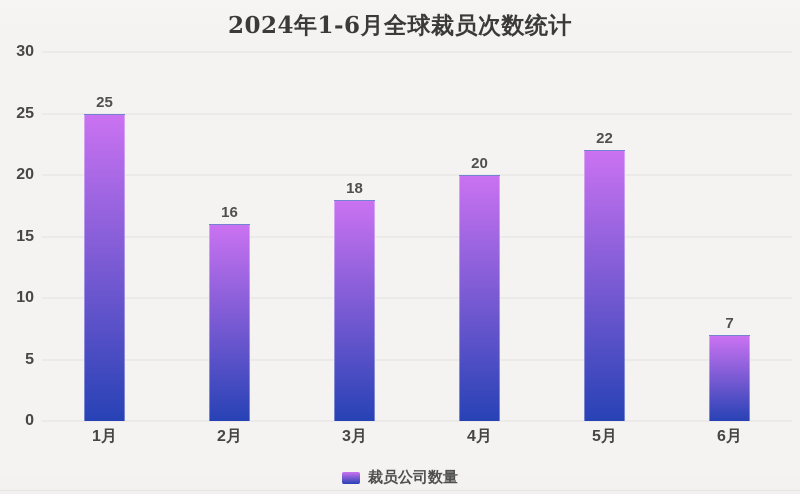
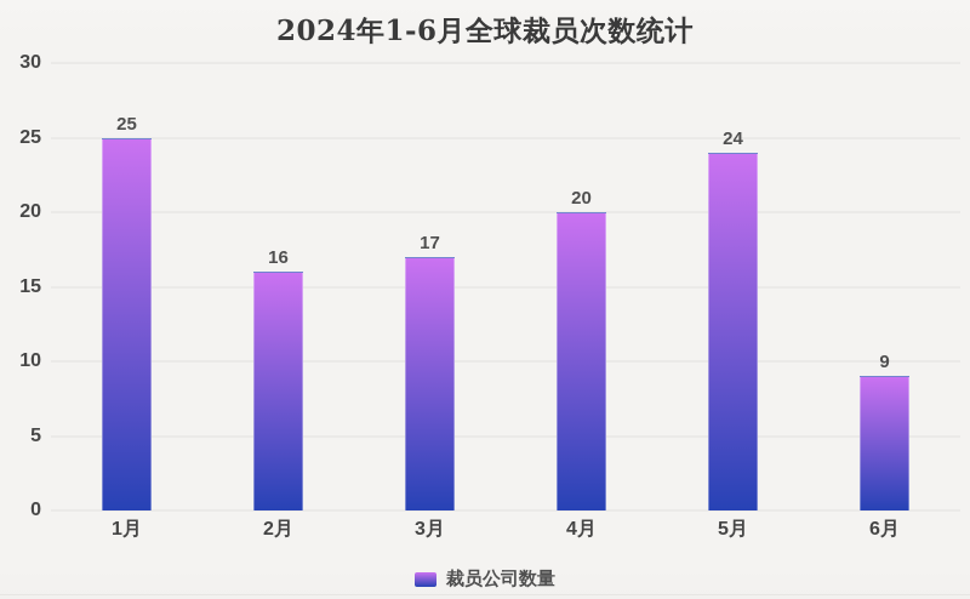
3月: 18 -> 17
5月: 22 -> 24
6月: 7 -> 9
